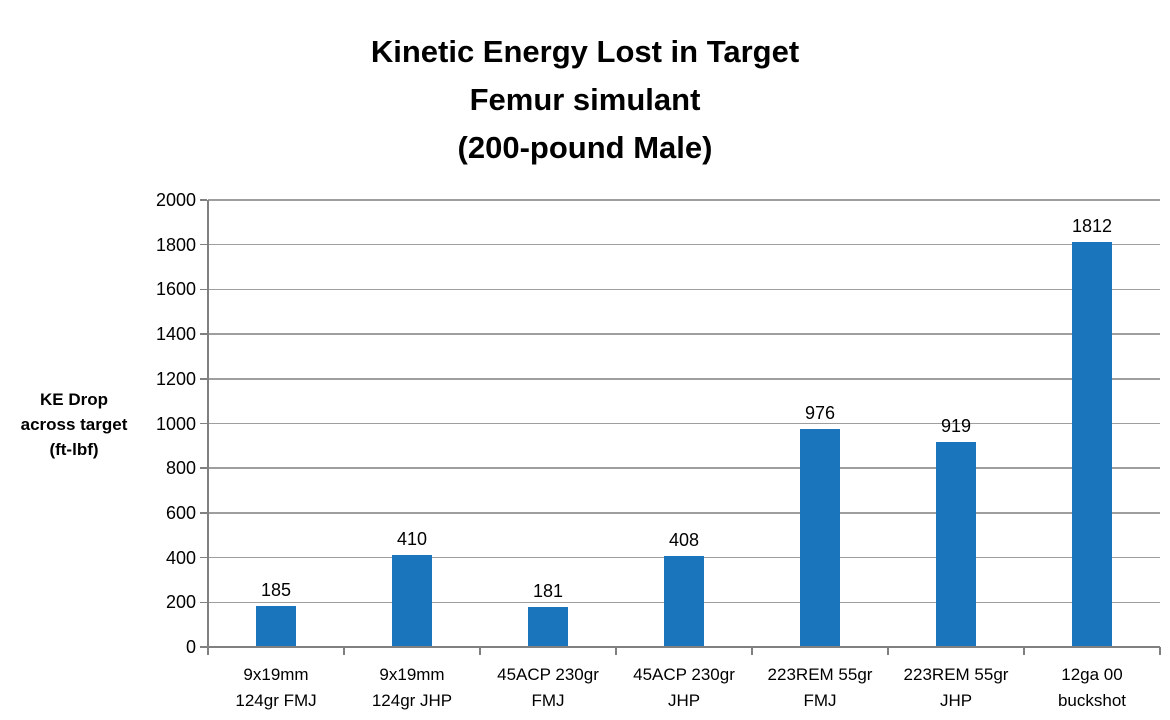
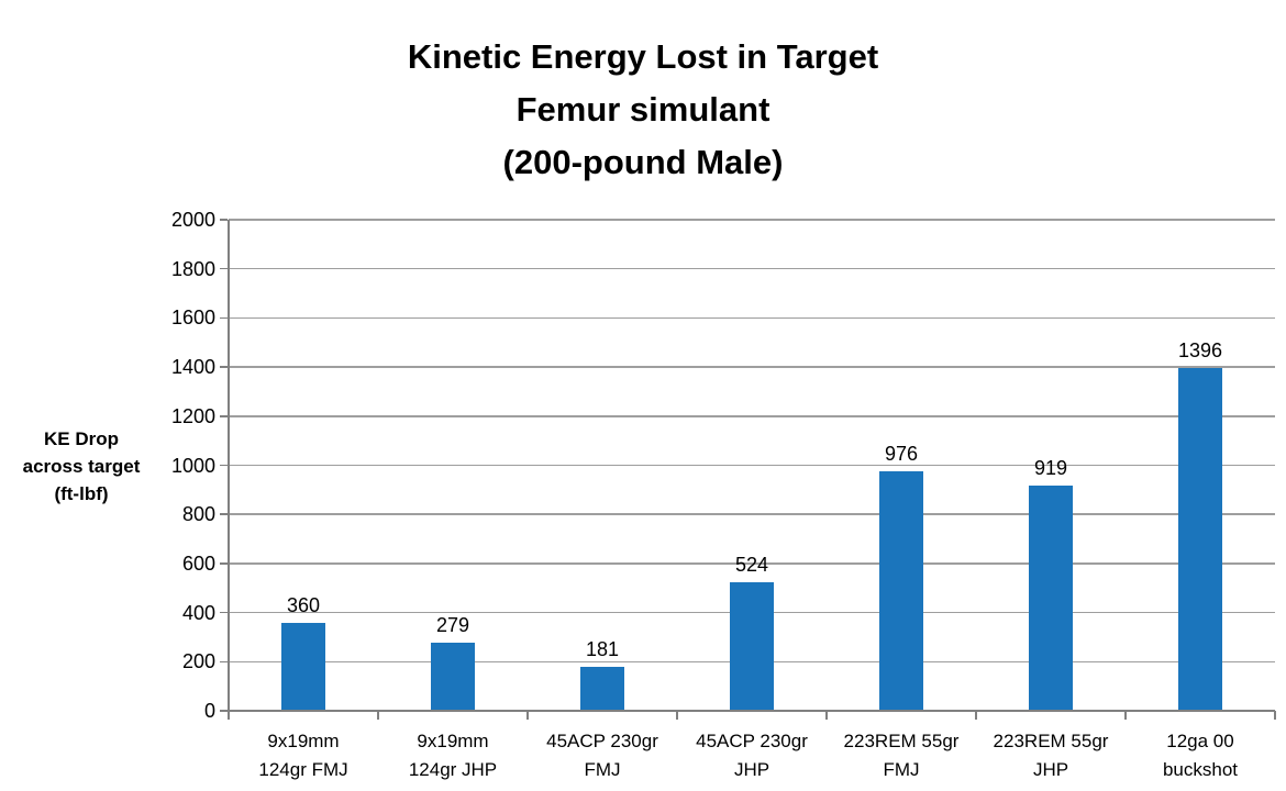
9x19mm 124gr FMJ: 185 -> 360
9x19mm 124gr JHP: 410 -> 279
45ACP 230gr JHP: 408 -> 524
12ga 00 buckshot: 1812 -> 1396
